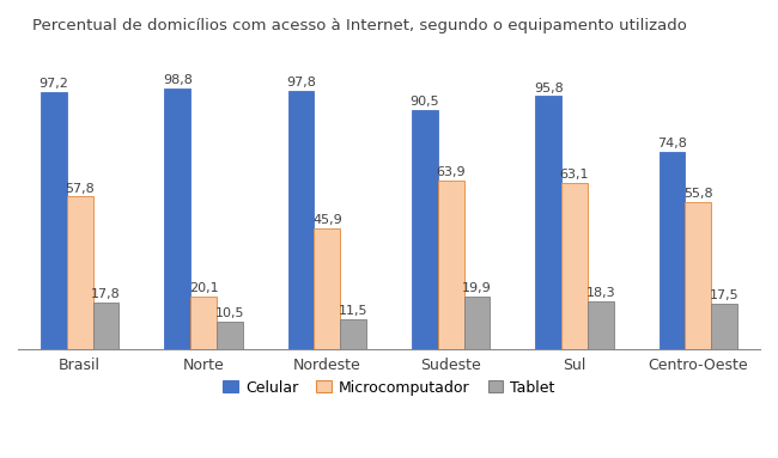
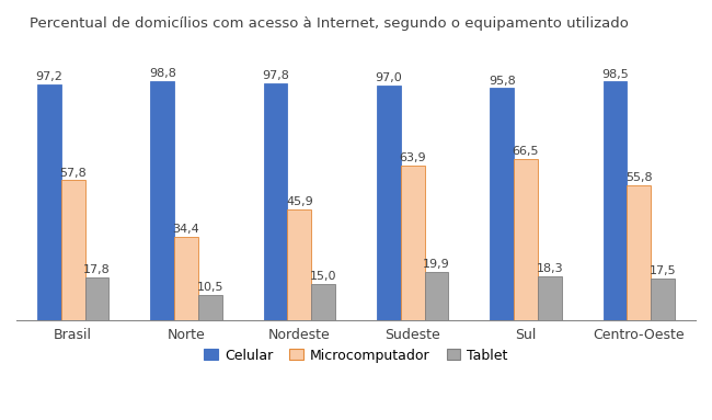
Microcomputador/Norte: 20,1 -> 34,4
Tablet/Nordeste: 11,5 -> 15,0
Celular/Sudeste: 90,5 -> 97,0
Microcomputador/Sul: 63,1 -> 66,5
Celular/Centro-Oeste: 74,8 -> 98,5
